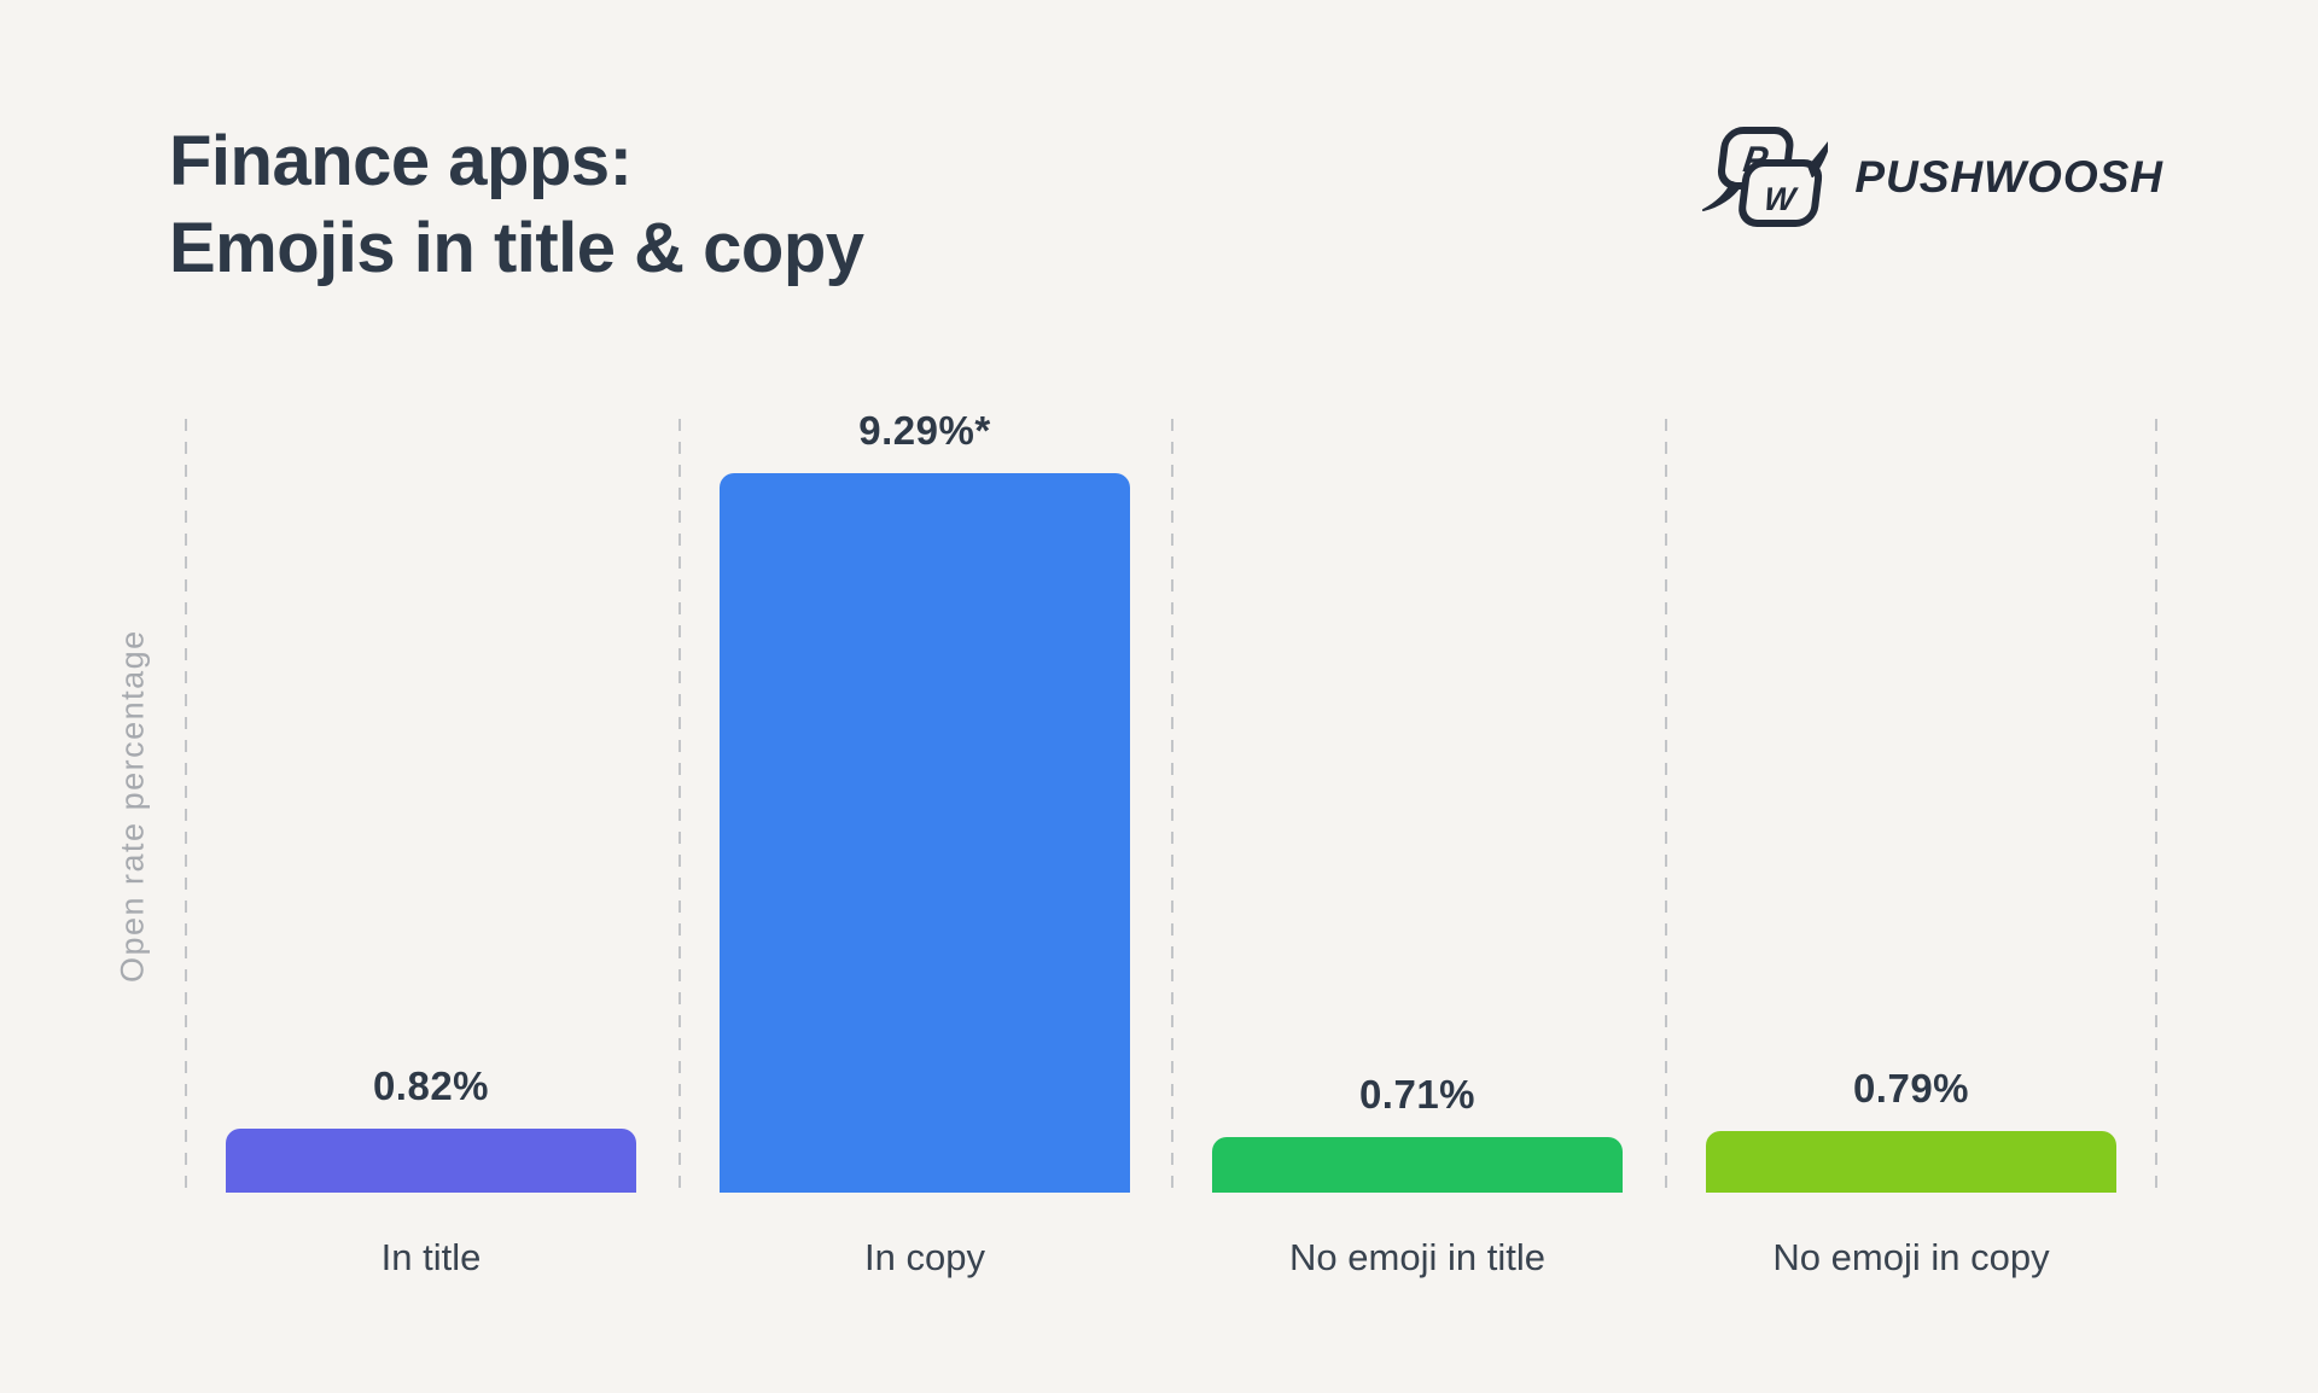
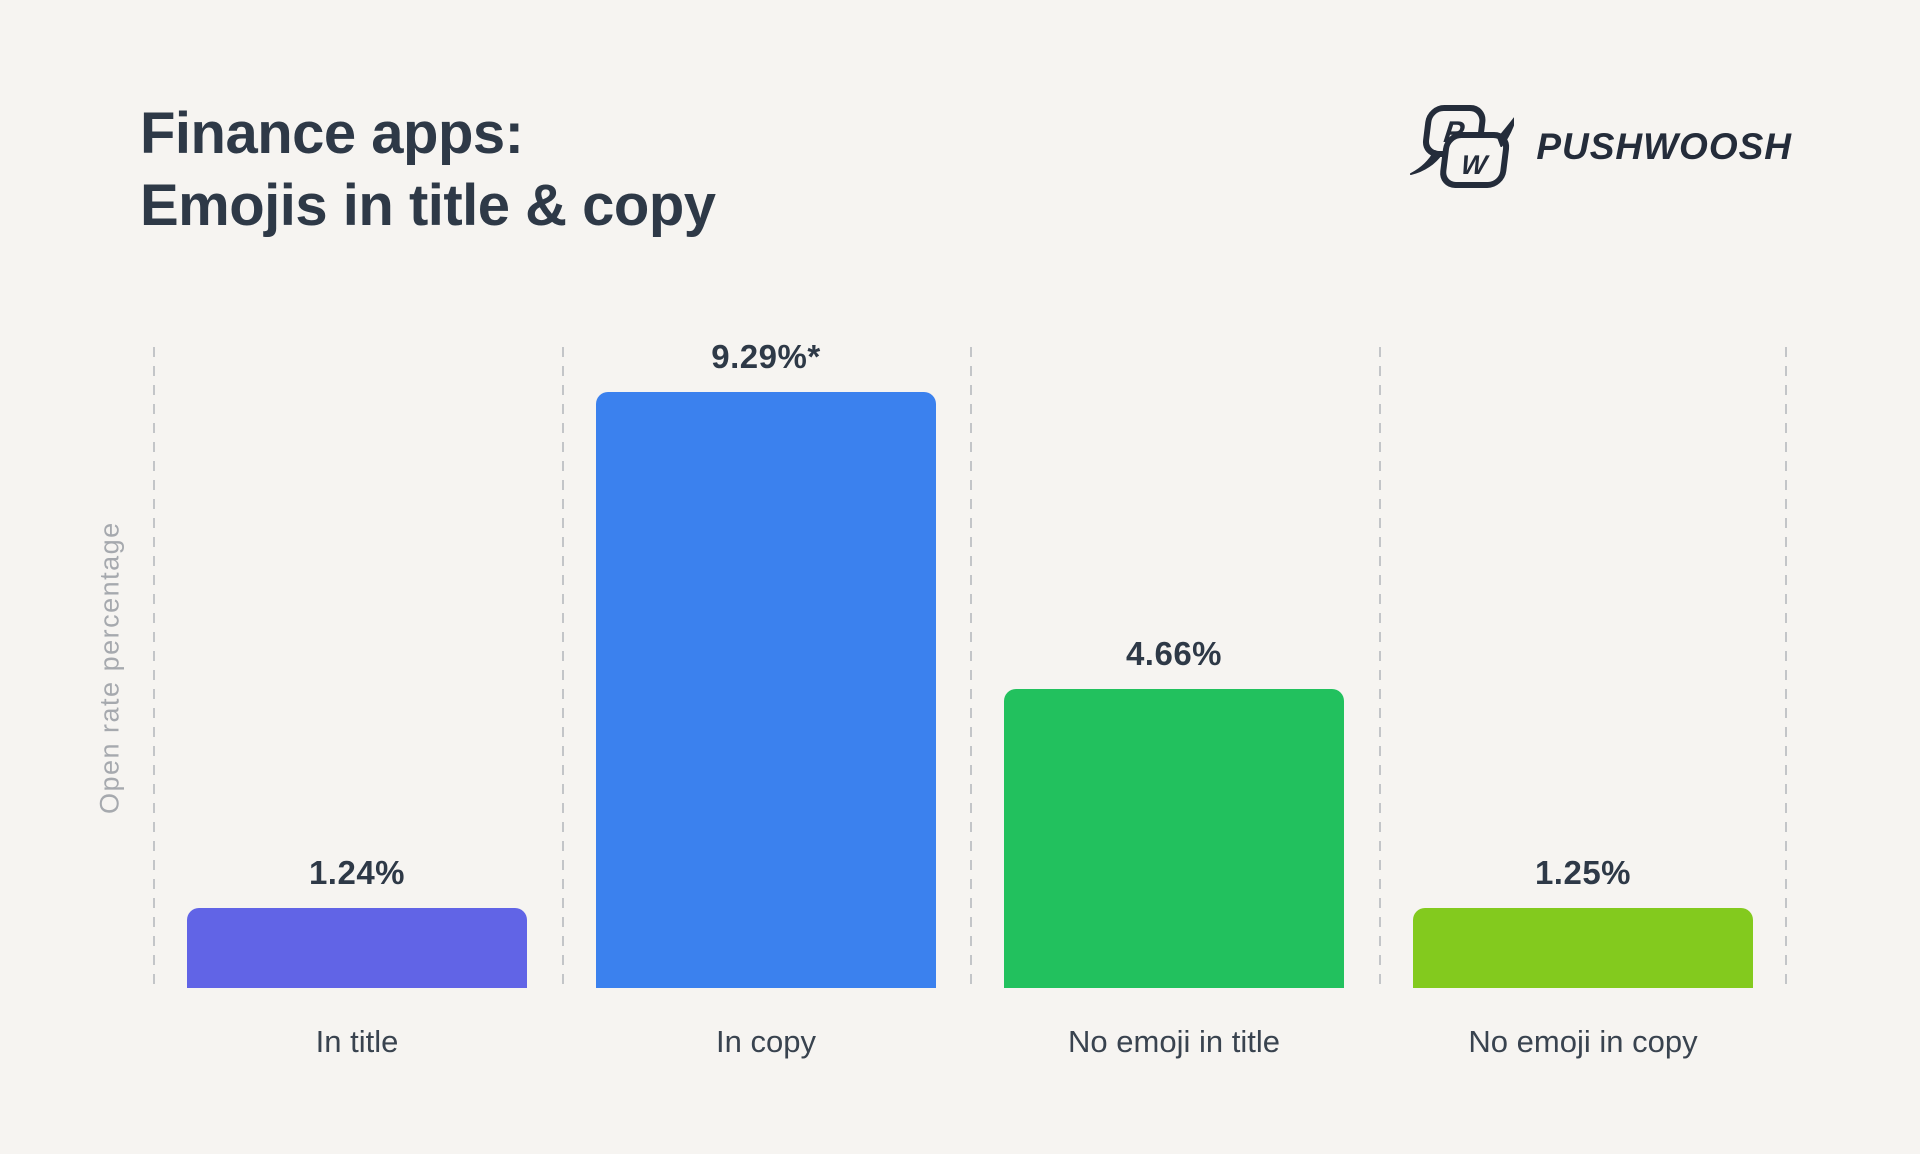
In title: 0.82% -> 1.24%
No emoji in title: 0.71% -> 4.66%
No emoji in copy: 0.79% -> 1.25%
